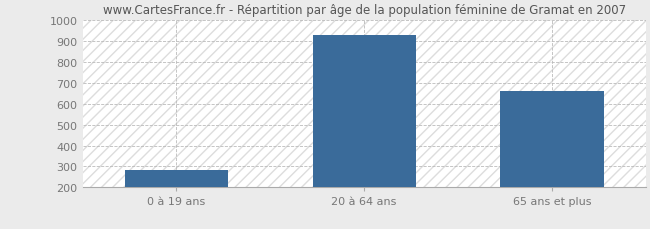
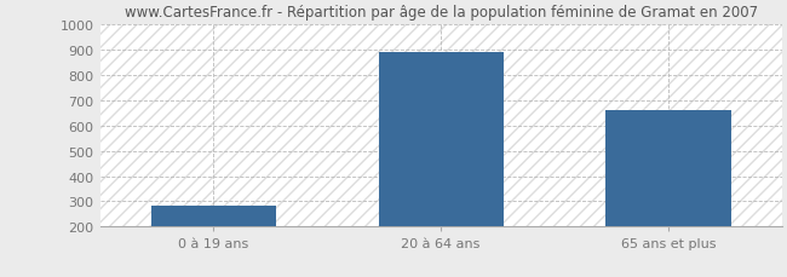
20 à 64 ans: 930 -> 890
